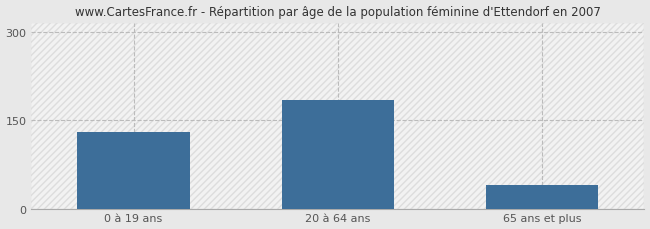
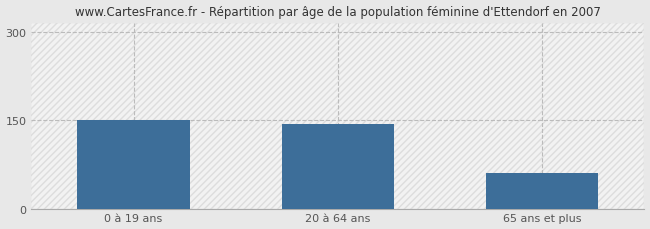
0 à 19 ans: 130 -> 150
20 à 64 ans: 185 -> 144
65 ans et plus: 40 -> 60
